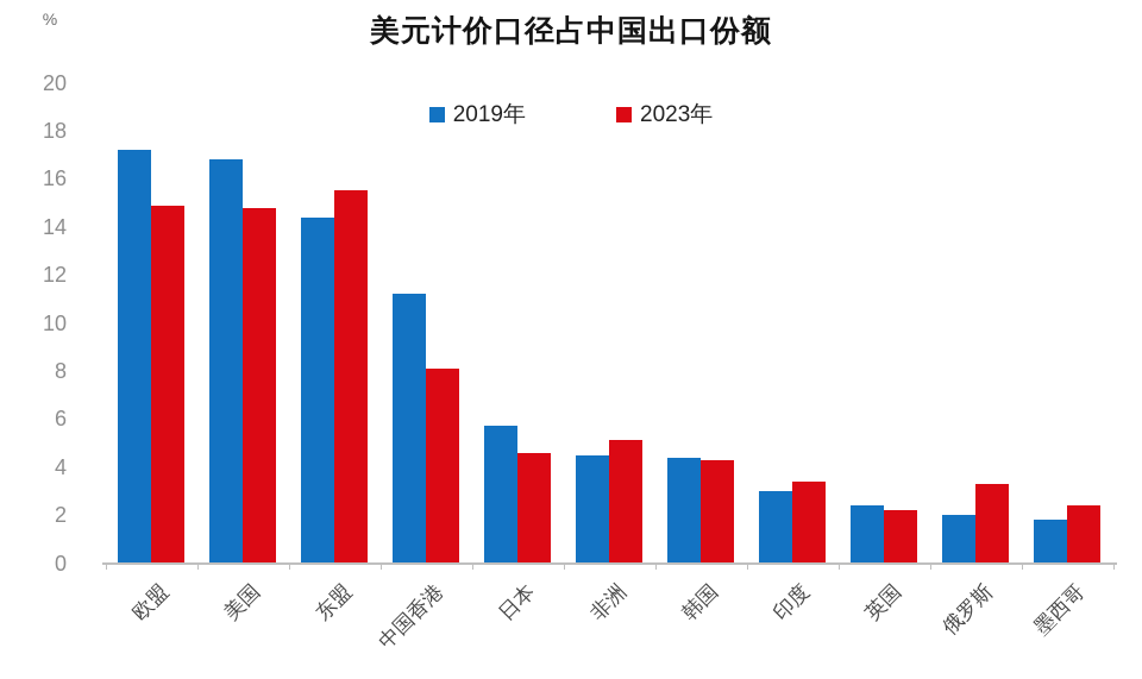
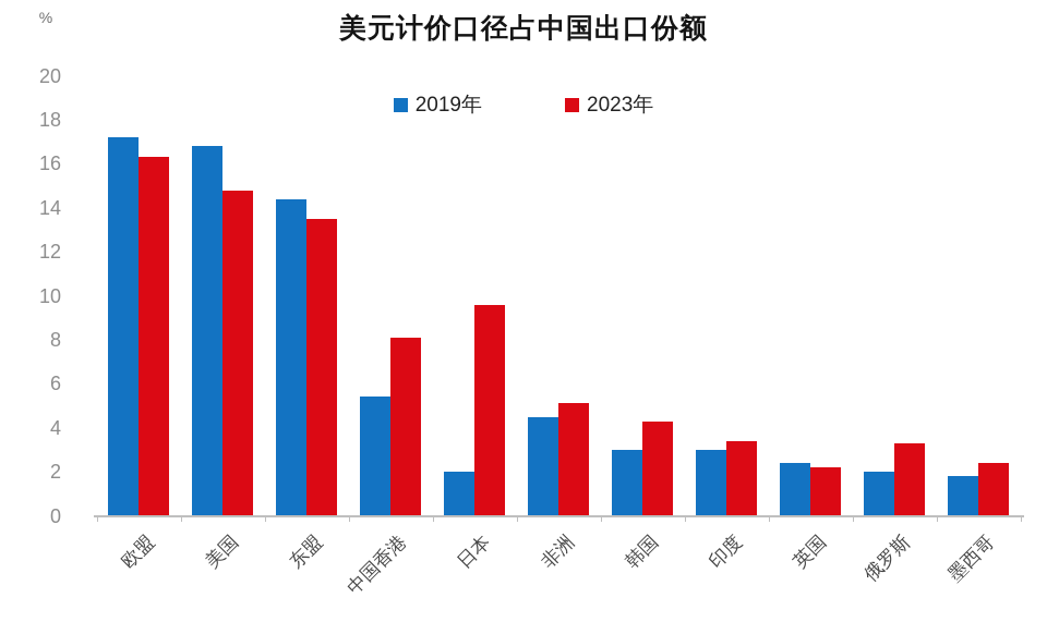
2023年/欧盟: 14.9 -> 16.3
2023年/东盟: 15.5 -> 13.5
2019年/中国香港: 11.2 -> 5.4
2019年/日本: 5.7 -> 2.0
2023年/日本: 4.6 -> 9.6
2019年/韩国: 4.4 -> 3.0
